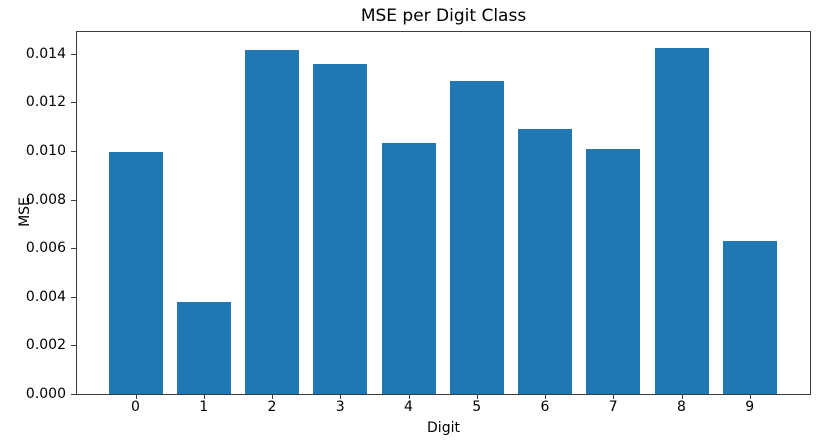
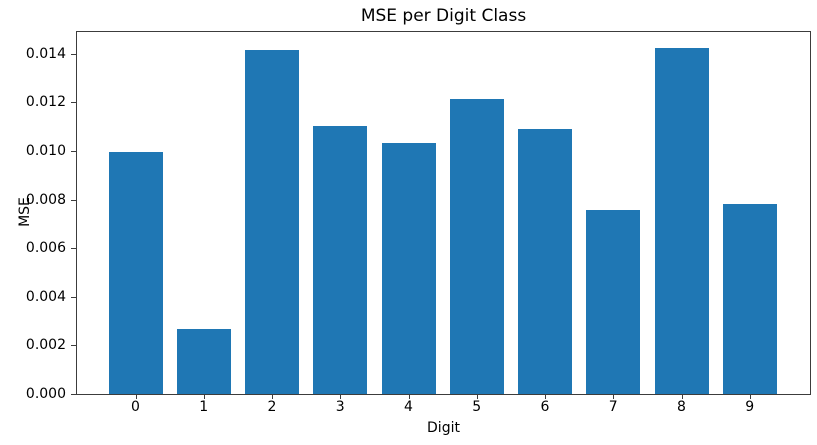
1: 0.0038 -> 0.0027
3: 0.0136 -> 0.0111
5: 0.0129 -> 0.0121
7: 0.0101 -> 0.0076
9: 0.0063 -> 0.0078
